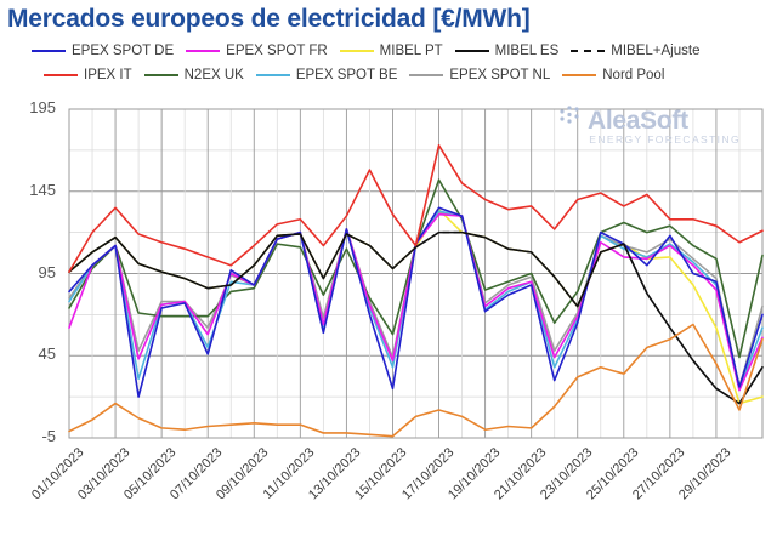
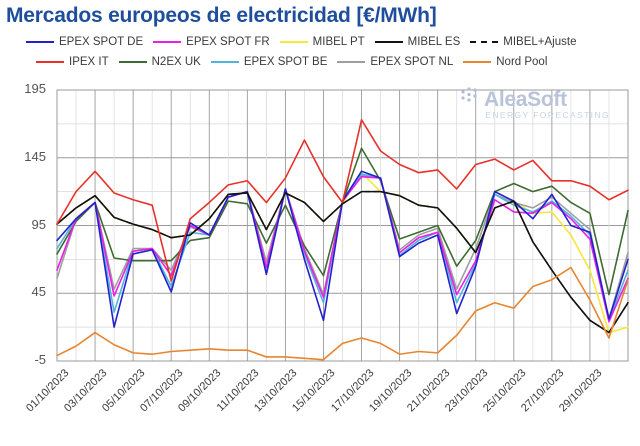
EPEX SPOT NL/01/10/2023: 80 -> 56
IPEX IT/07/10/2023: 105 -> 54
EPEX SPOT NL/23/10/2023: 71 -> 78
